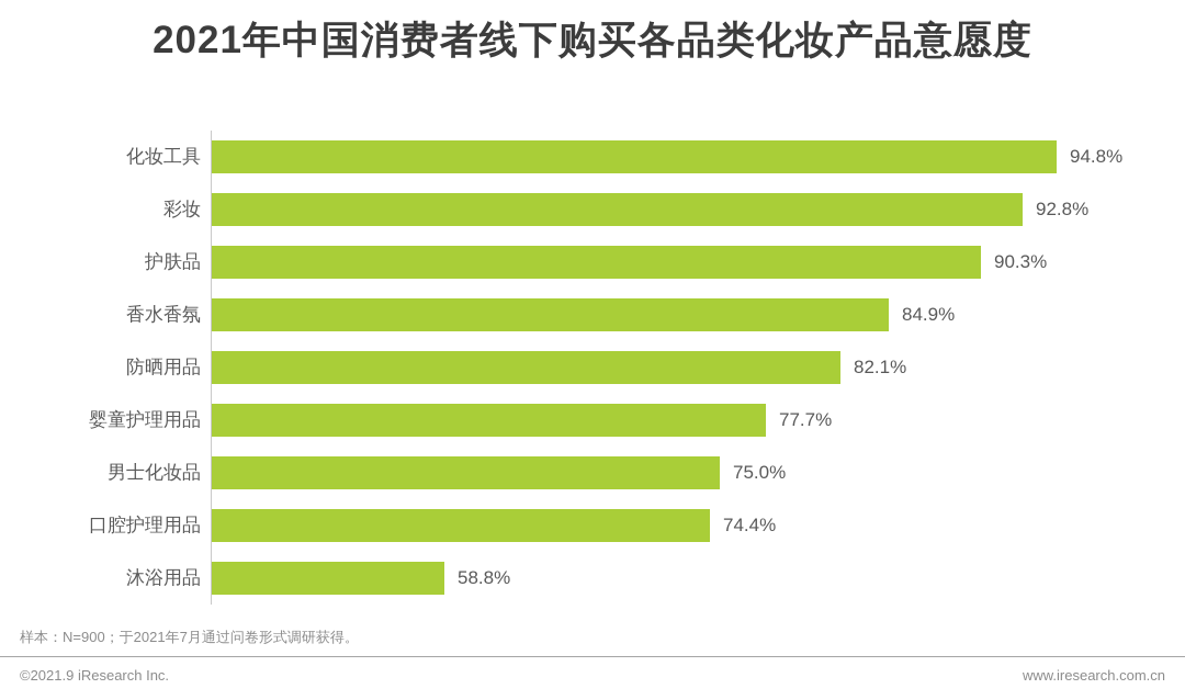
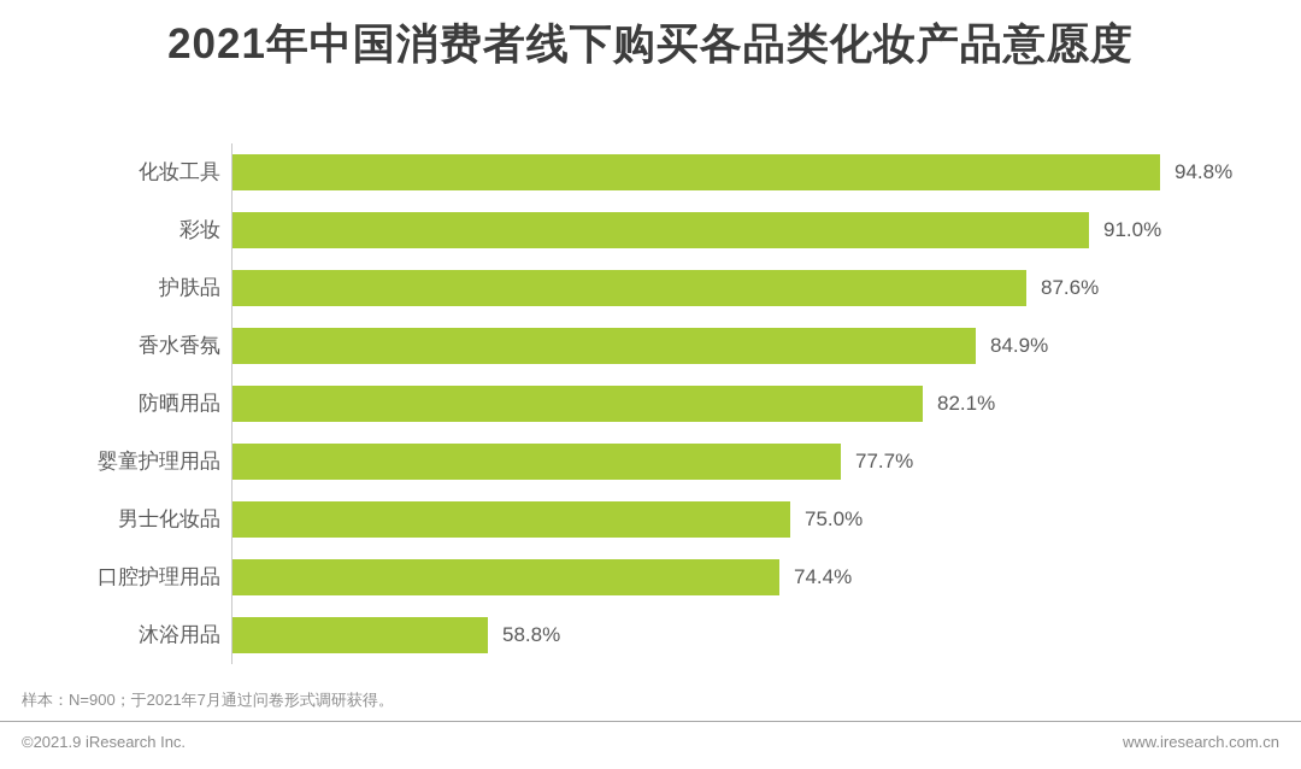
彩妆: 92.8% -> 91.0%
护肤品: 90.3% -> 87.6%
